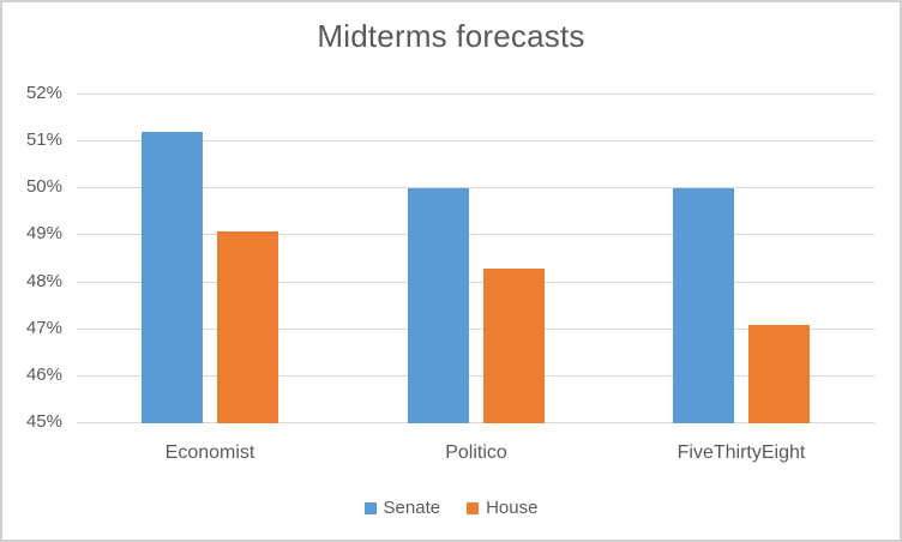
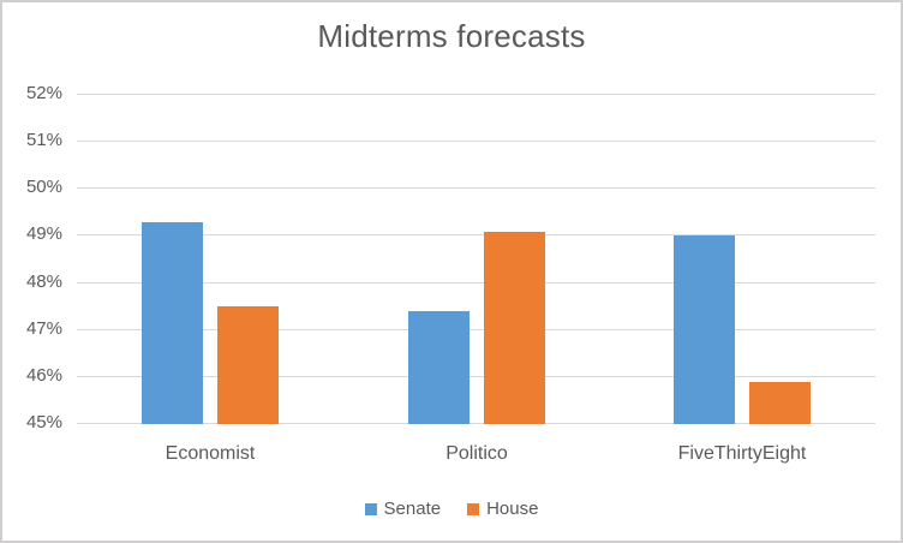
Senate/Economist: 51.2% -> 49.3%
House/Economist: 49.1% -> 47.5%
Senate/Politico: 50.0% -> 47.4%
House/Politico: 48.3% -> 49.1%
Senate/FiveThirtyEight: 50.0% -> 49.0%
House/FiveThirtyEight: 47.1% -> 45.9%
